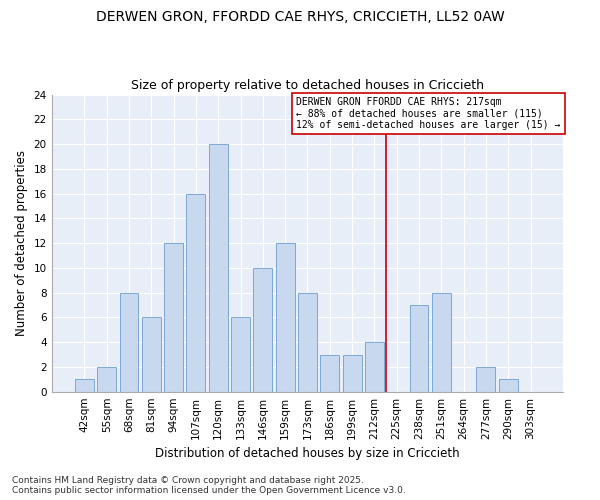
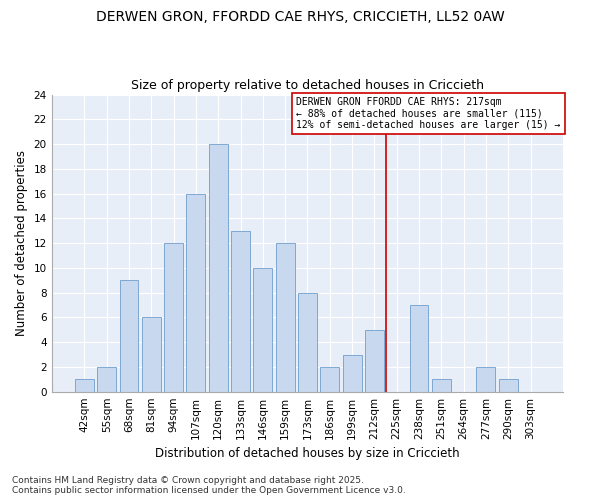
68sqm: 8 -> 9
133sqm: 6 -> 13
186sqm: 3 -> 2
212sqm: 4 -> 5
251sqm: 8 -> 1
